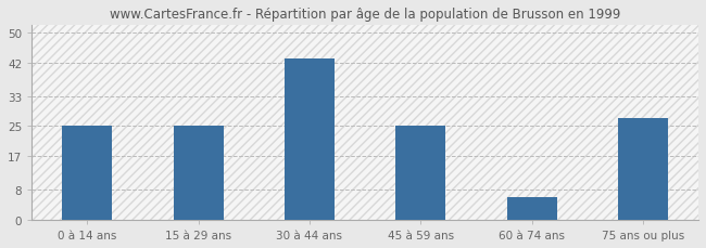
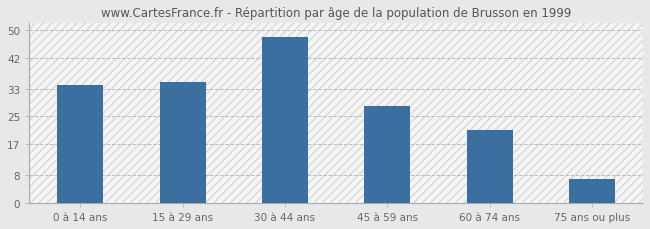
0 à 14 ans: 25 -> 34
15 à 29 ans: 25 -> 35
30 à 44 ans: 43 -> 48
45 à 59 ans: 25 -> 28
60 à 74 ans: 6 -> 21
75 ans ou plus: 27 -> 7
